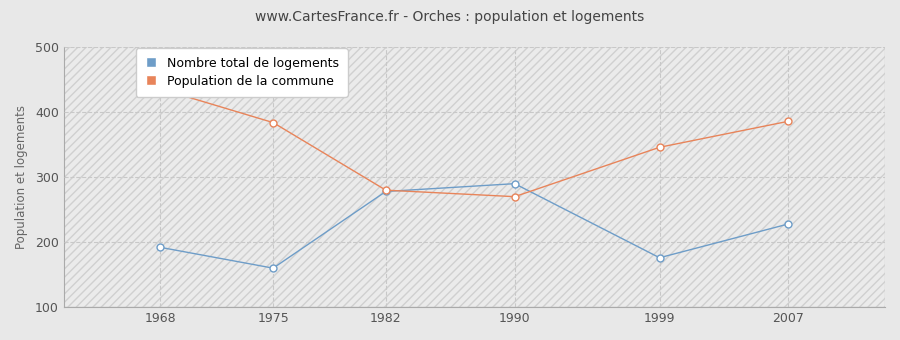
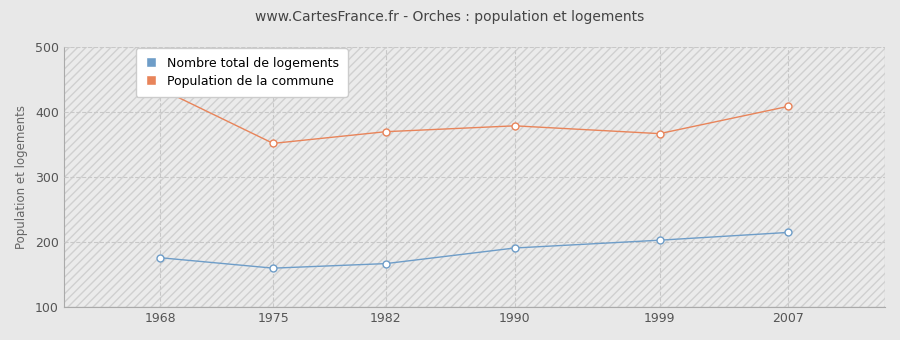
Nombre total de logements/1968: 192 -> 176
Population de la commune/1975: 384 -> 352
Nombre total de logements/1982: 278 -> 167
Population de la commune/1982: 280 -> 370
Nombre total de logements/1990: 290 -> 191
Population de la commune/1990: 270 -> 379
Nombre total de logements/1999: 176 -> 203
Population de la commune/1999: 346 -> 367
Nombre total de logements/2007: 228 -> 215
Population de la commune/2007: 386 -> 409
